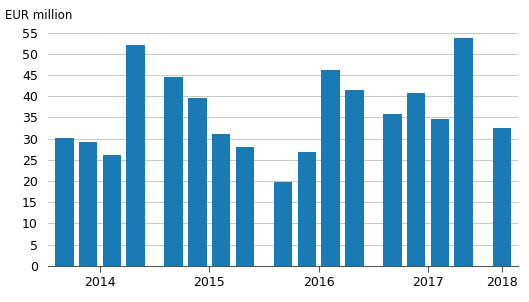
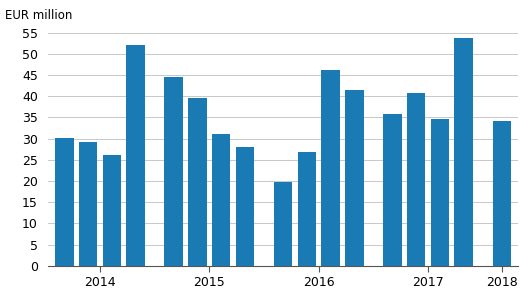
2018: 32.5 -> 34.2
